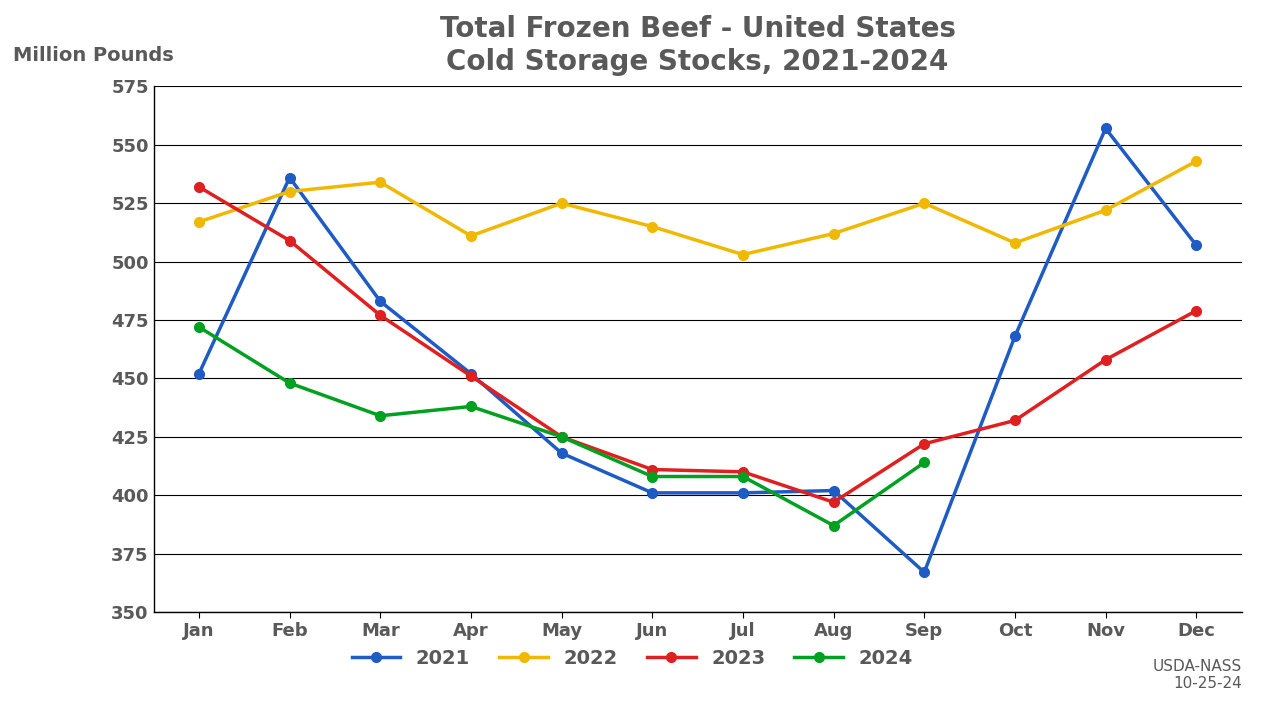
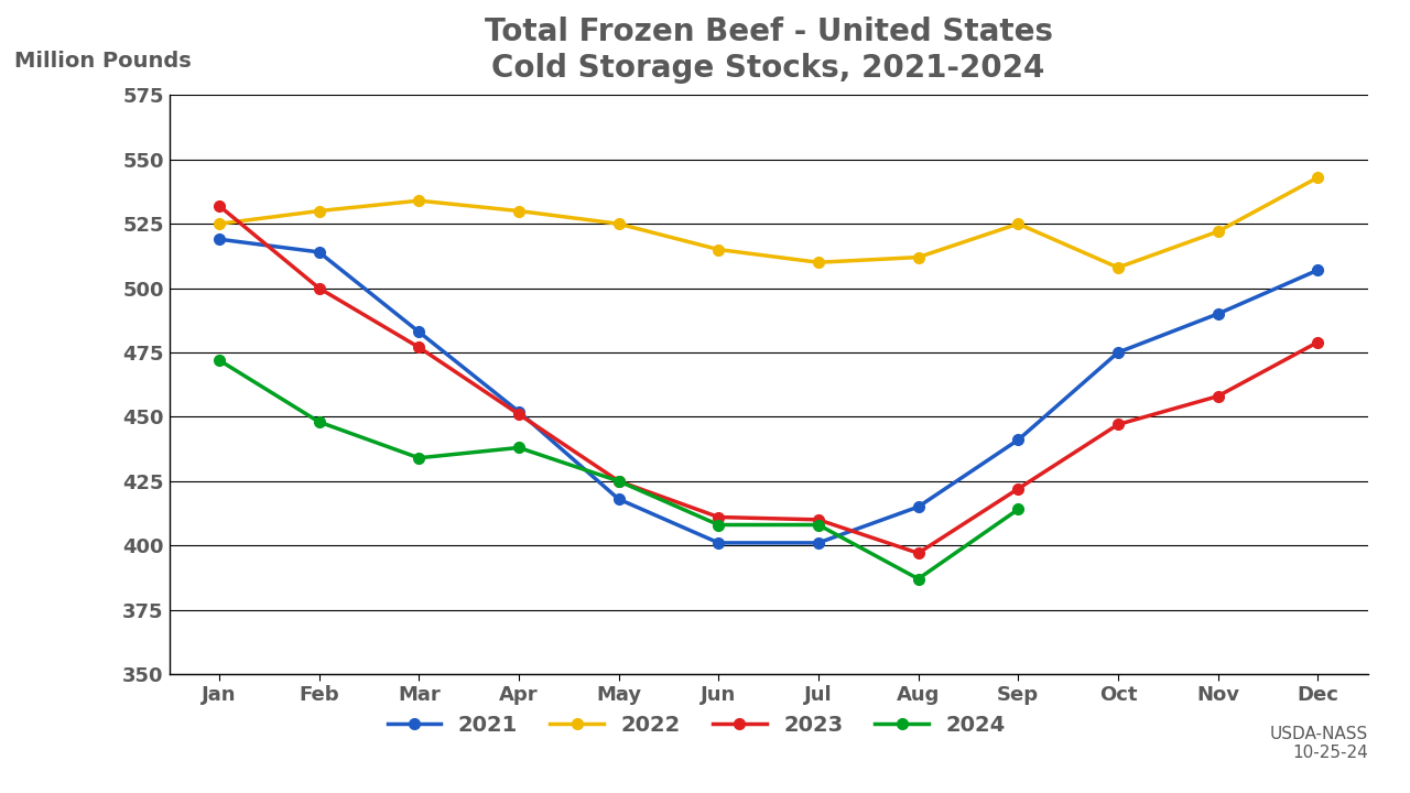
2021/Jan: 452 -> 519
2022/Jan: 517 -> 525
2021/Feb: 536 -> 514
2023/Feb: 509 -> 500
2022/Apr: 511 -> 530
2022/Jul: 503 -> 510
2021/Aug: 402 -> 415
2021/Sep: 367 -> 441
2021/Oct: 468 -> 475
2023/Oct: 432 -> 447
2021/Nov: 557 -> 490
